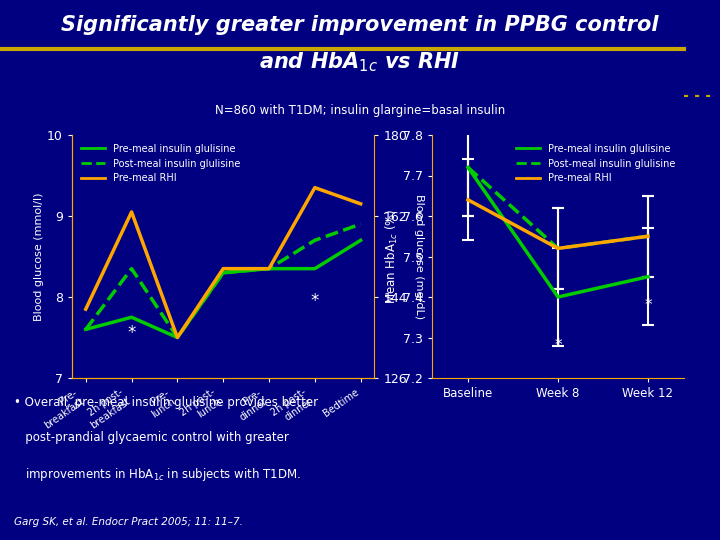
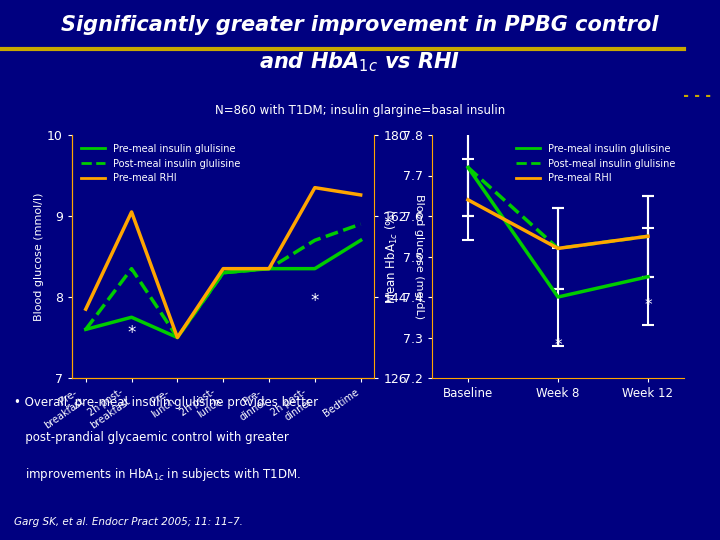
Pre-meal RHI/Bedtime: 9.15 -> 9.26
